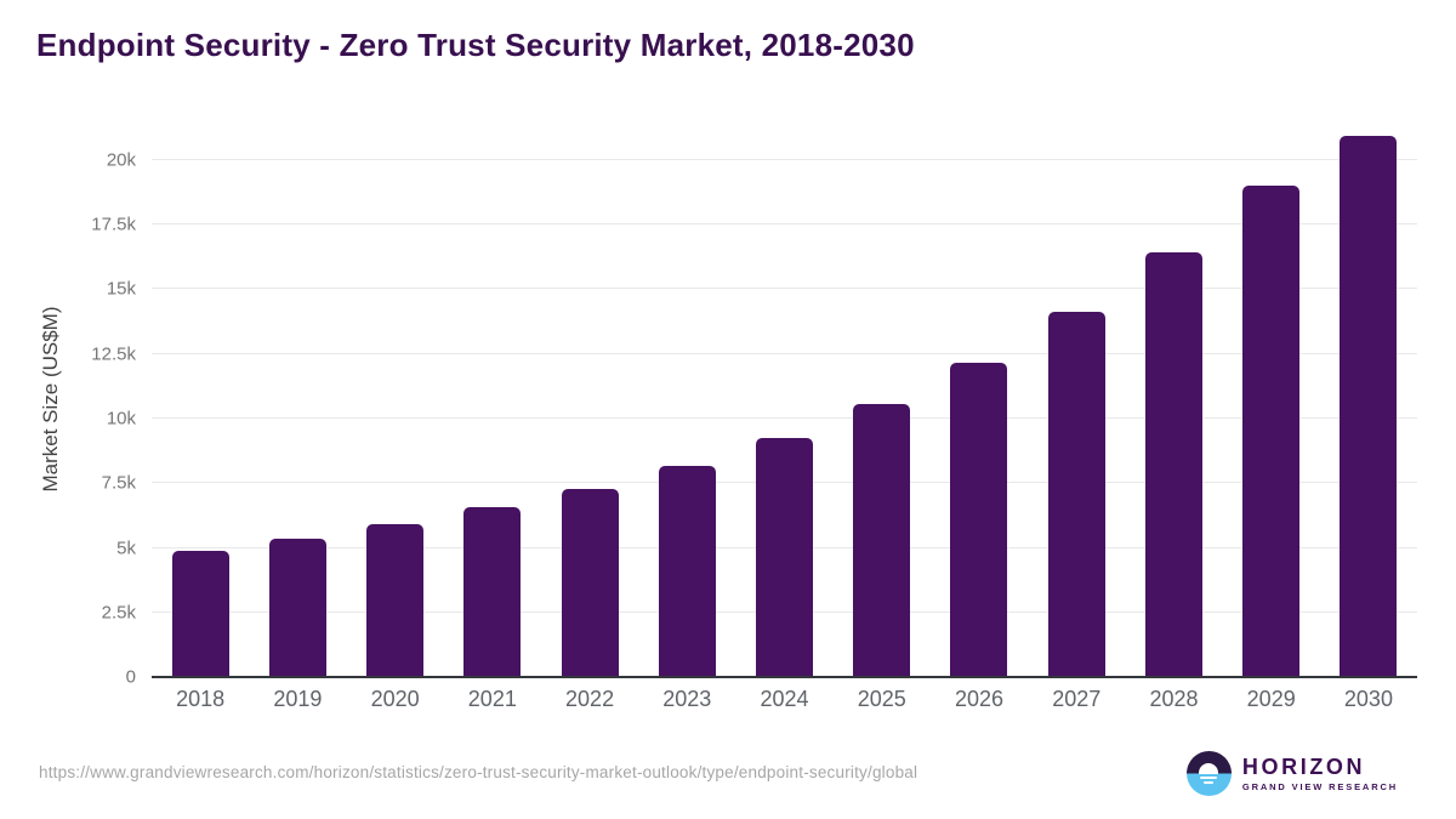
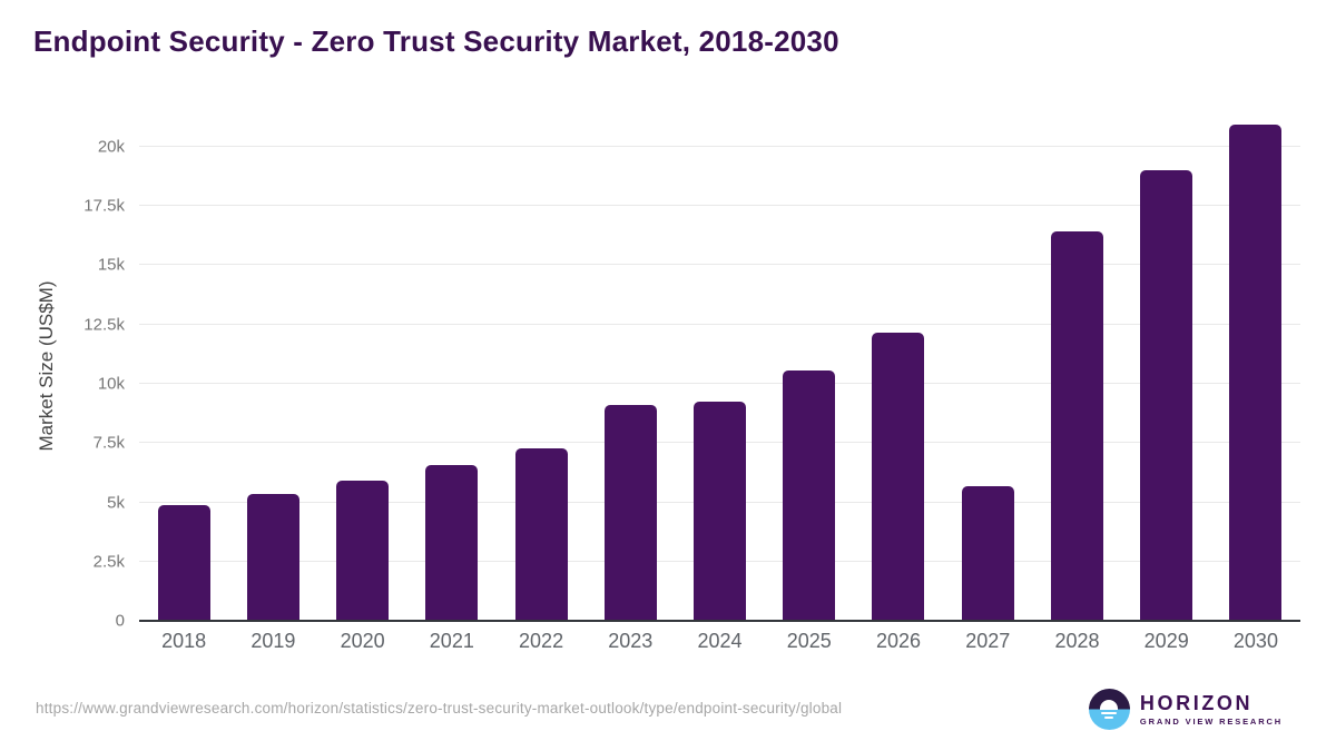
2023: 8.2k -> 9.1k
2027: 14.2k -> 5.7k
